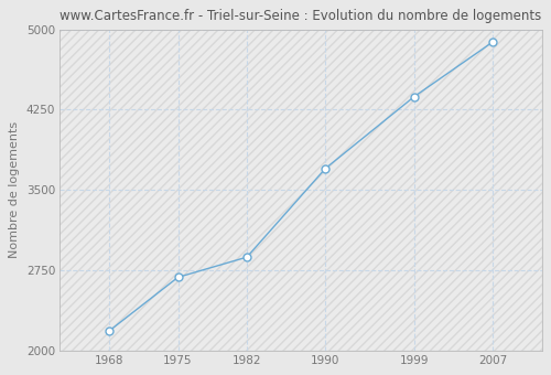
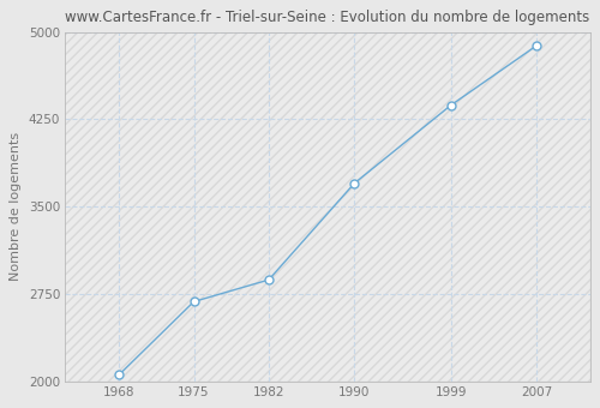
1968: 2180 -> 2050
